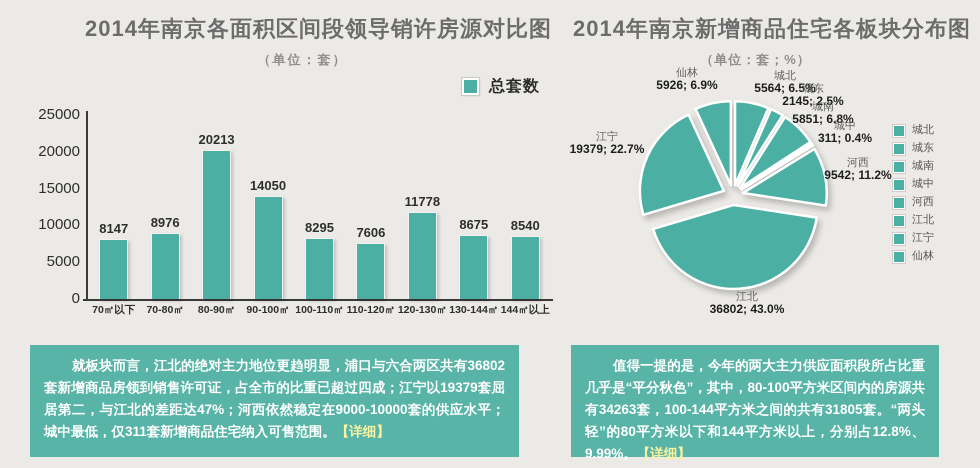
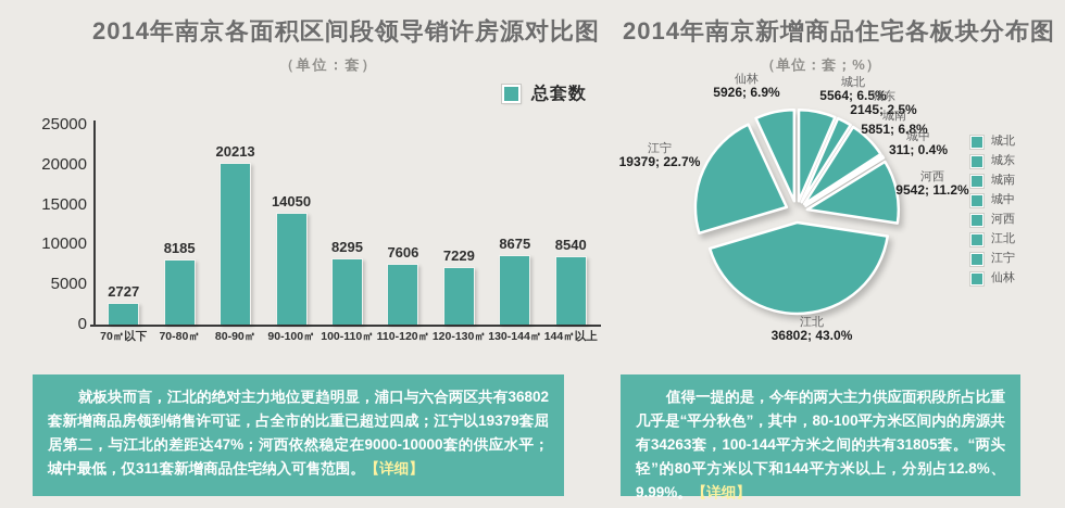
2014年南京各面积区间段领导销许房源对比图/70㎡以下: 8147 -> 2727
2014年南京各面积区间段领导销许房源对比图/70-80㎡: 8976 -> 8185
2014年南京各面积区间段领导销许房源对比图/120-130㎡: 11778 -> 7229
